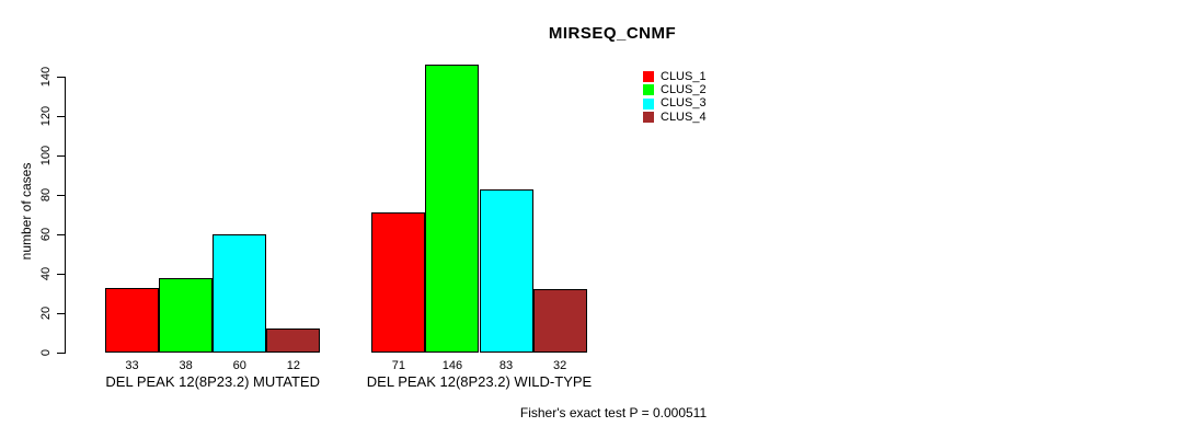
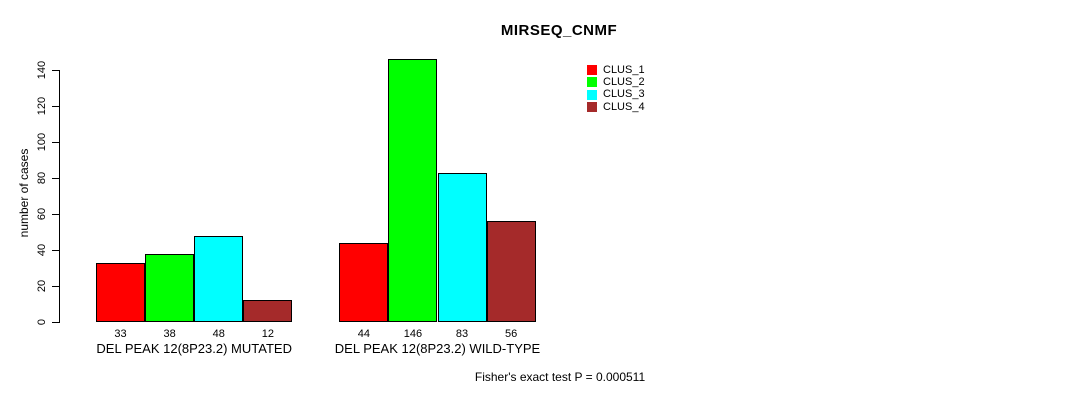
CLUS_3/DEL PEAK 12(8P23.2) MUTATED: 60 -> 48
CLUS_1/DEL PEAK 12(8P23.2) WILD-TYPE: 71 -> 44
CLUS_4/DEL PEAK 12(8P23.2) WILD-TYPE: 32 -> 56
